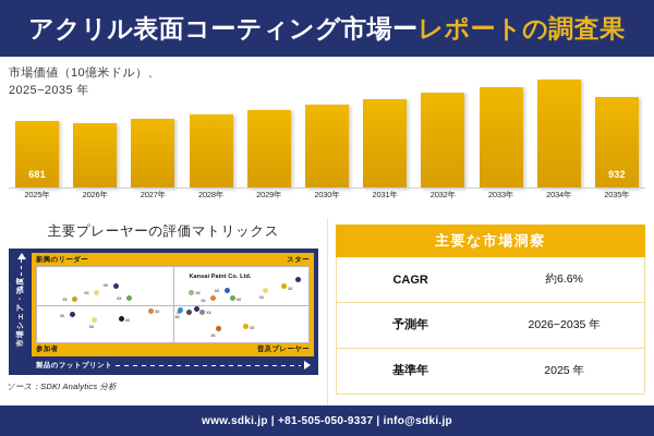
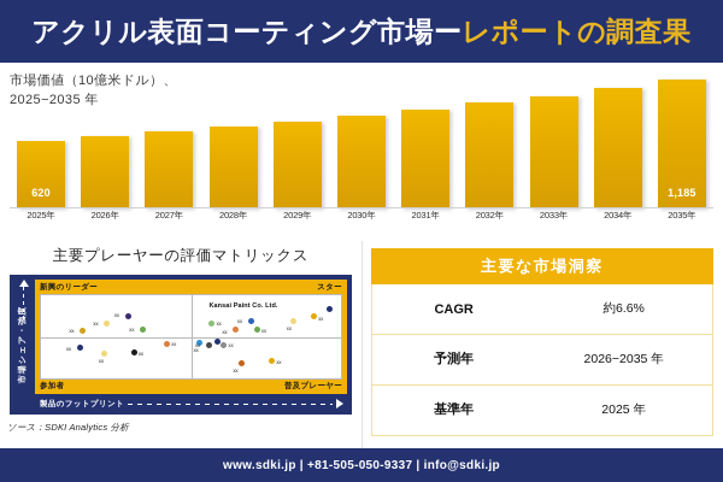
2025年: 681 -> 620
2035年: 932 -> 1,185
